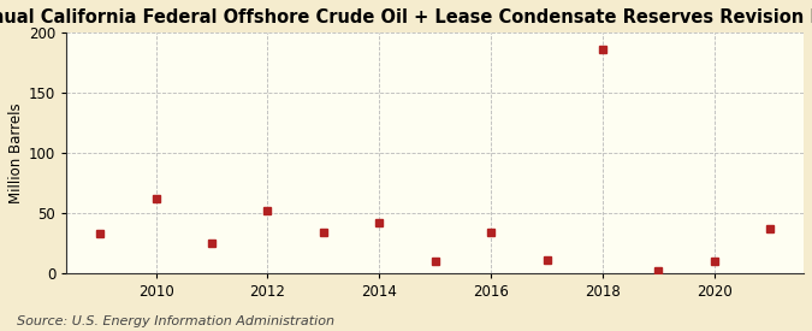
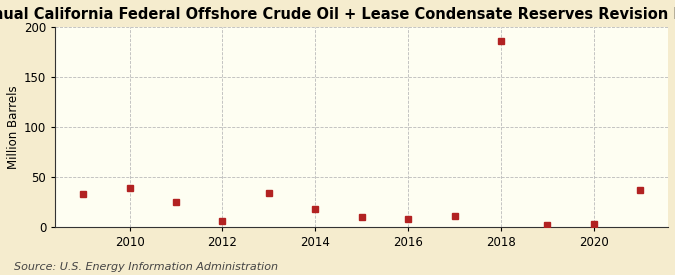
2010: 62 -> 39
2012: 52 -> 6
2014: 42 -> 18
2016: 34 -> 8
2020: 10 -> 3
